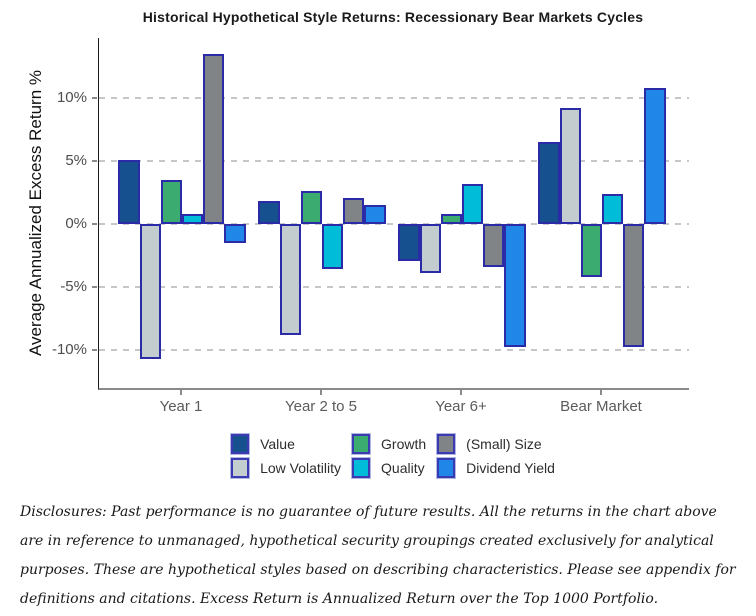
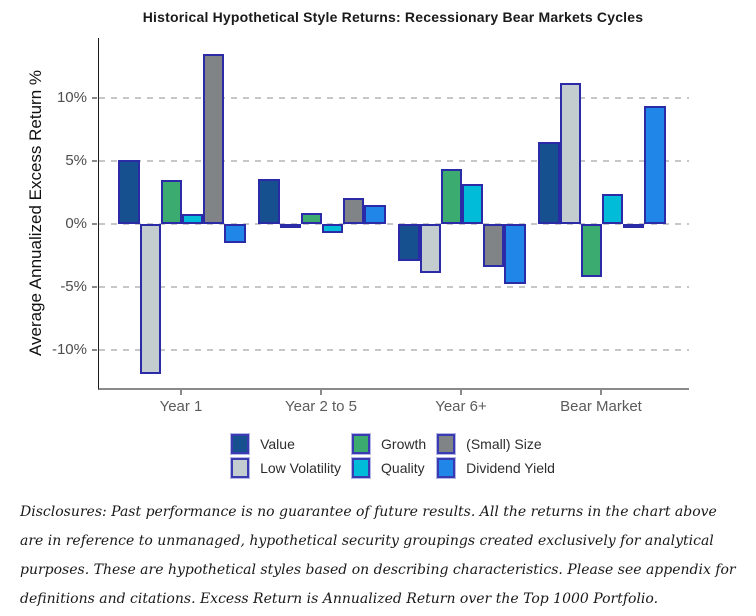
Low Volatility/Year 1: -10.7% -> -11.9%
Value/Year 2 to 5: 1.8% -> 3.6%
Low Volatility/Year 2 to 5: -8.8% -> -0.2%
Growth/Year 2 to 5: 2.6% -> 0.9%
Quality/Year 2 to 5: -3.6% -> -0.7%
Growth/Year 6+: 0.8% -> 4.4%
Dividend Yield/Year 6+: -9.8% -> -4.8%
Low Volatility/Bear Market: 9.2% -> 11.2%
(Small) Size/Bear Market: -9.8% -> -0.2%
Dividend Yield/Bear Market: 10.8% -> 9.4%
